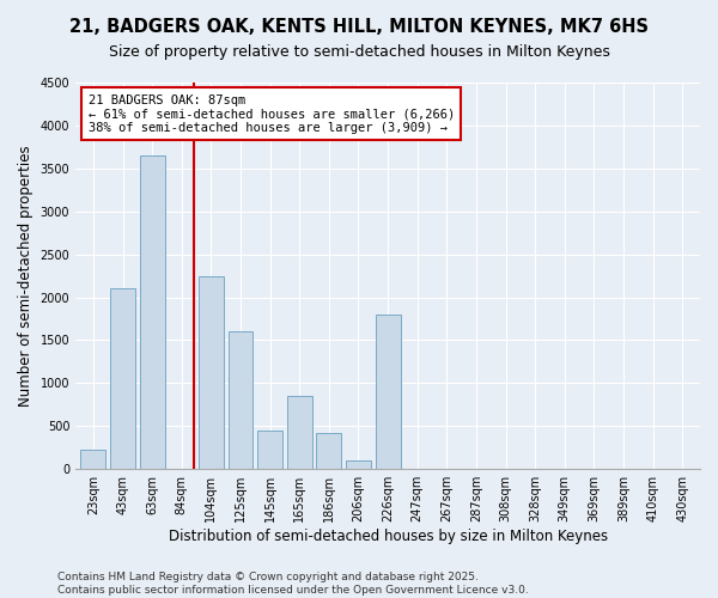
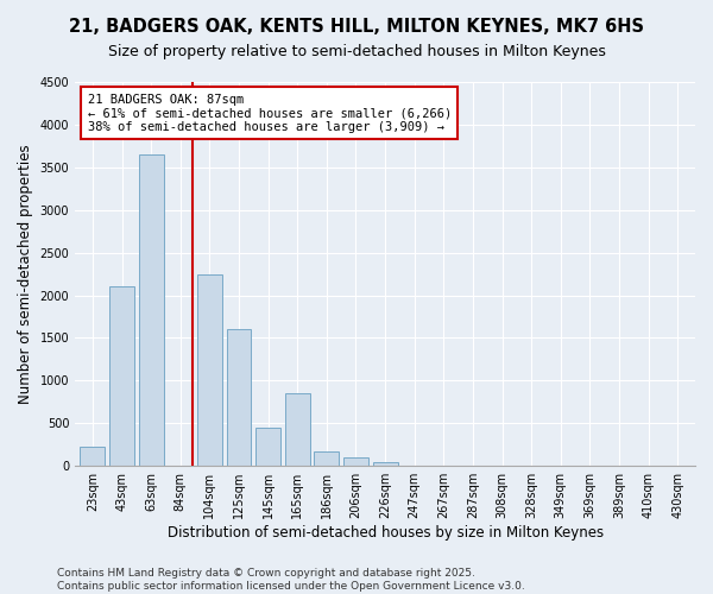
186sqm: 420 -> 180
226sqm: 1800 -> 50
